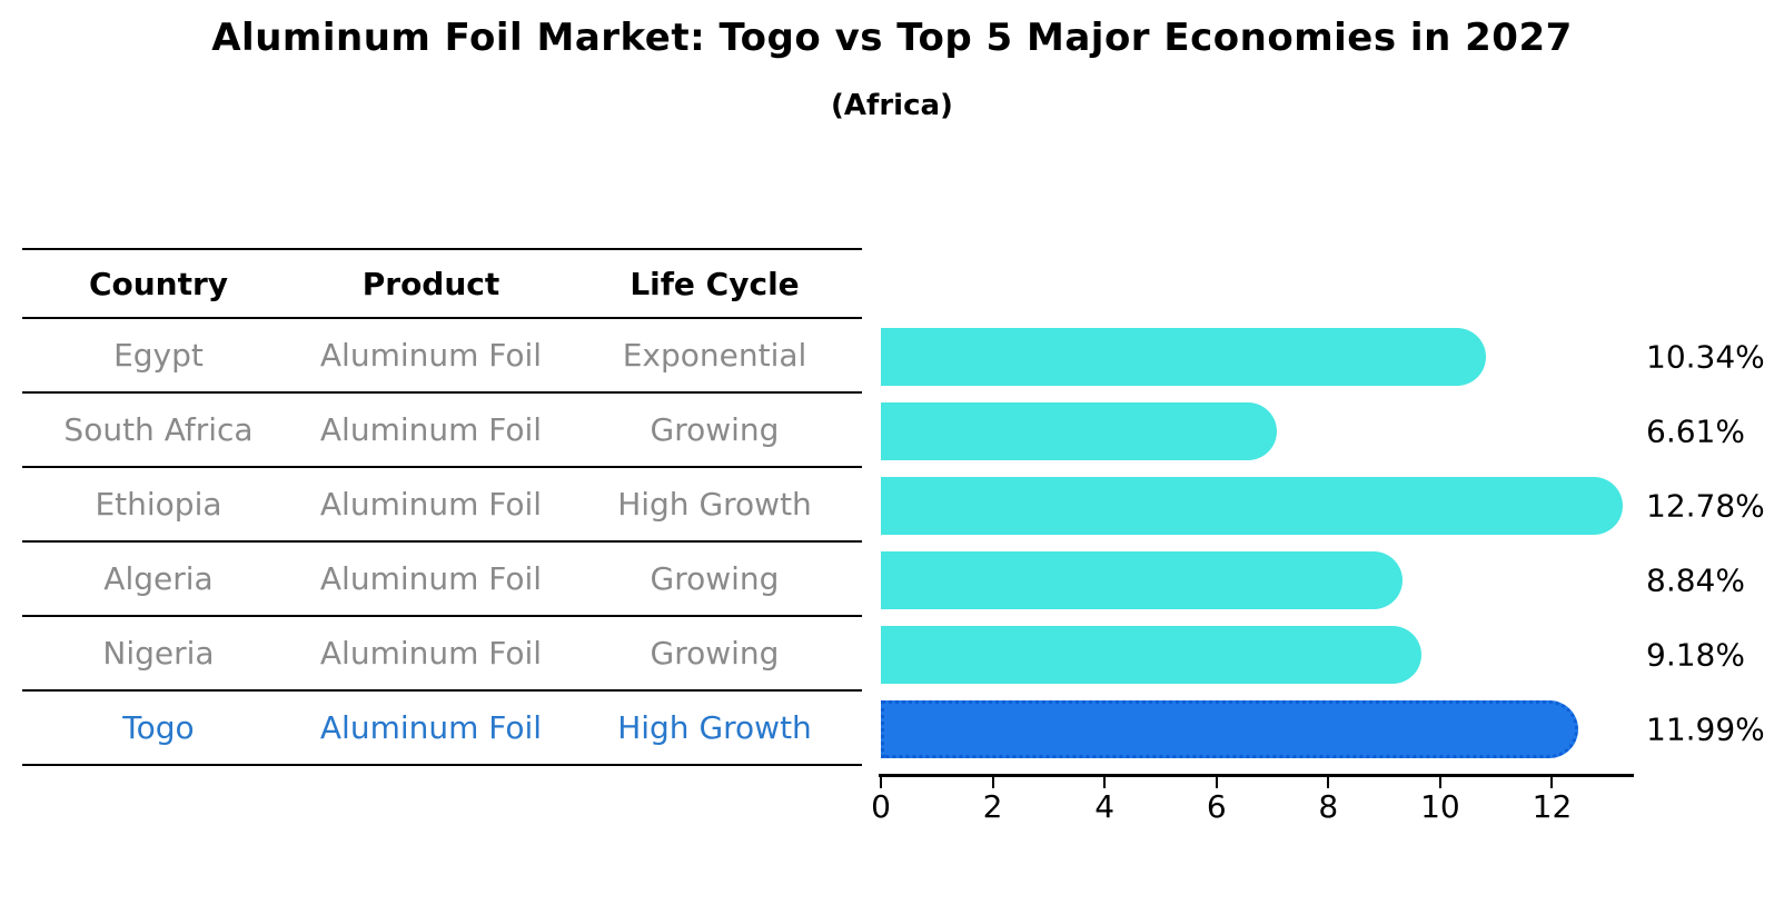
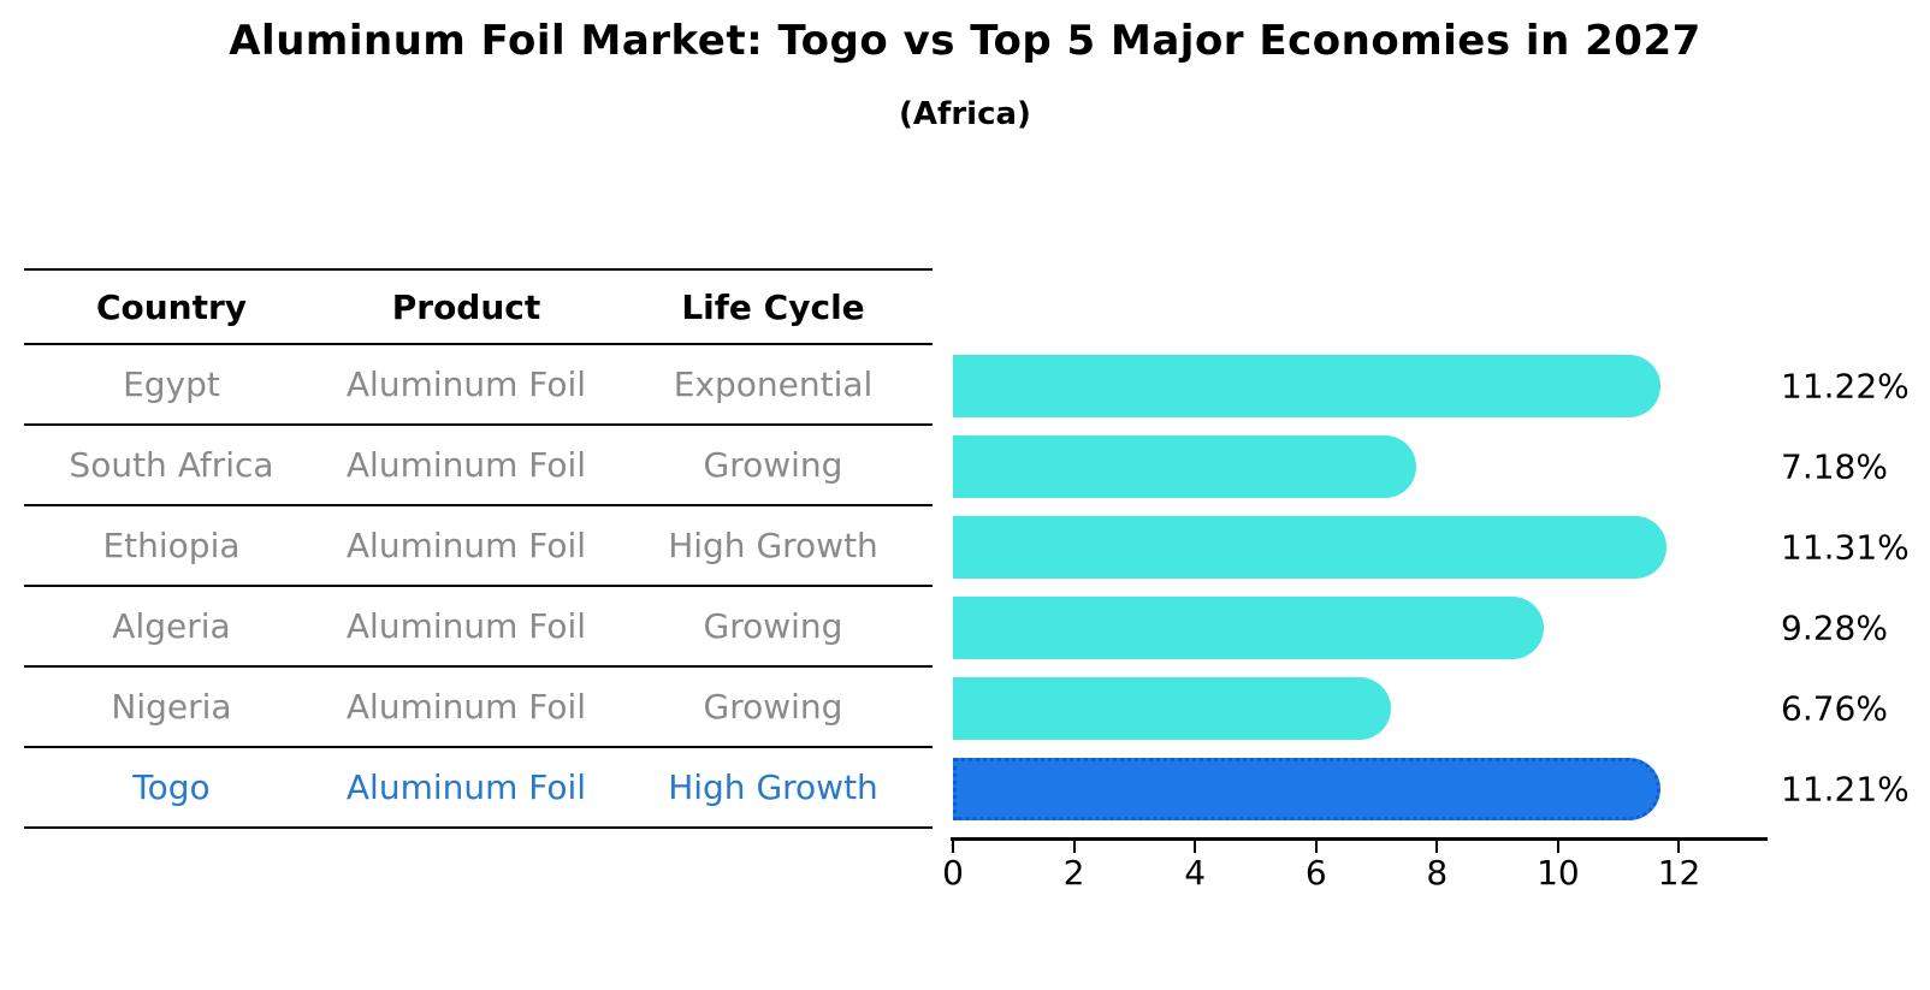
Egypt: 10.34% -> 11.22%
South Africa: 6.61% -> 7.18%
Ethiopia: 12.78% -> 11.31%
Algeria: 8.84% -> 9.28%
Nigeria: 9.18% -> 6.76%
Togo: 11.99% -> 11.21%
